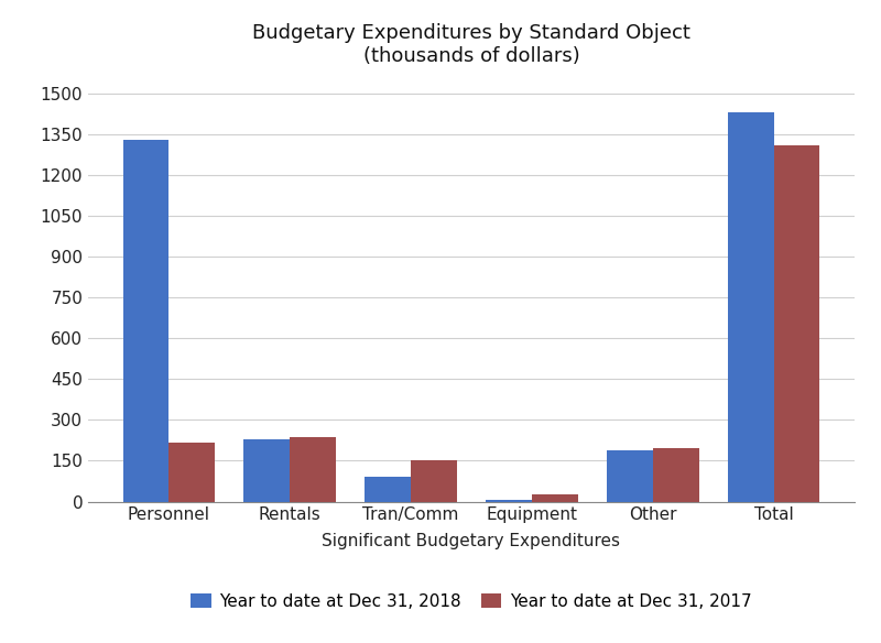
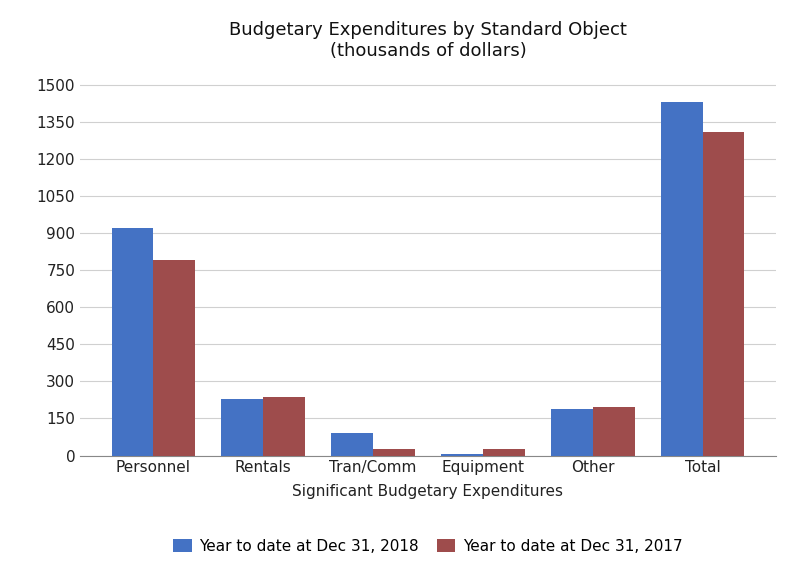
Year to date at Dec 31, 2018/Personnel: 1330 -> 920
Year to date at Dec 31, 2017/Personnel: 215 -> 790
Year to date at Dec 31, 2017/Tran/Comm: 150 -> 28
